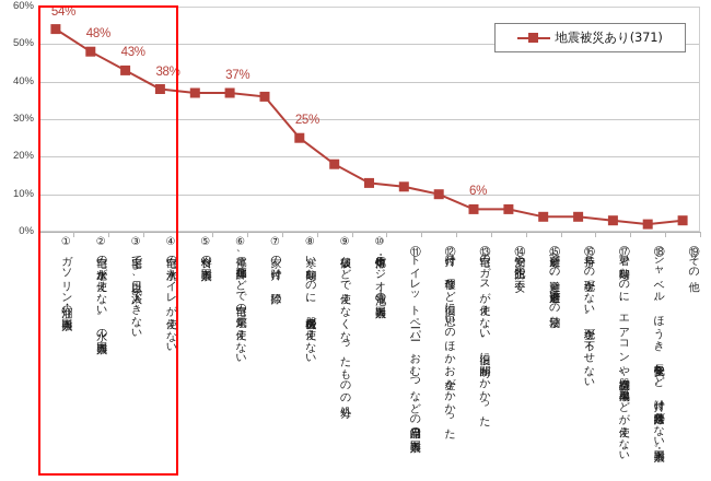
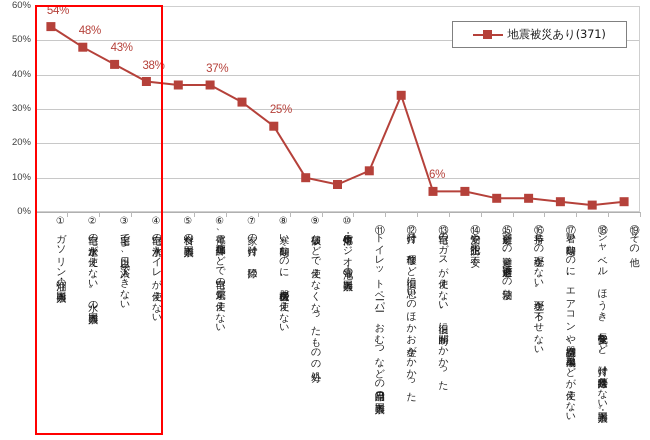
⑦家の片付け、掃除: 36% -> 32%
⑨破損などで使えなくなったものの処分: 18% -> 10%
⑩懐中電灯・ラジオ・電池の入手困難: 13% -> 8%
⑫片付け、修理など復旧に思いのほかお金がかかった: 10% -> 34%
